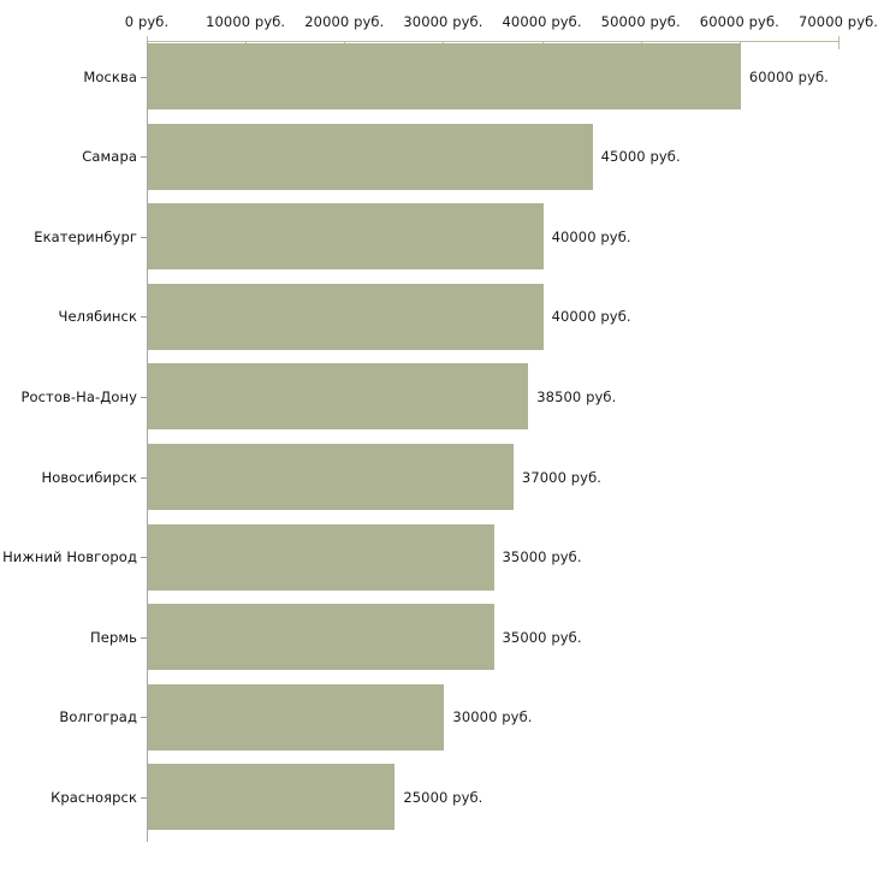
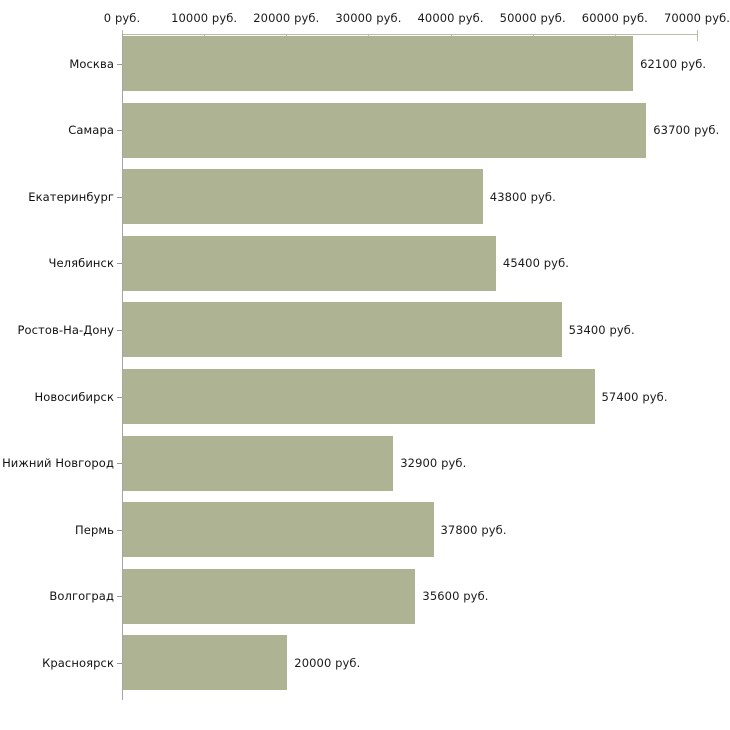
Москва: 60000 -> 62100
Самара: 45000 -> 63700
Екатеринбург: 40000 -> 43800
Челябинск: 40000 -> 45400
Ростов-На-Дону: 38500 -> 53400
Новосибирск: 37000 -> 57400
Нижний Новгород: 35000 -> 32900
Пермь: 35000 -> 37800
Волгоград: 30000 -> 35600
Красноярск: 25000 -> 20000
